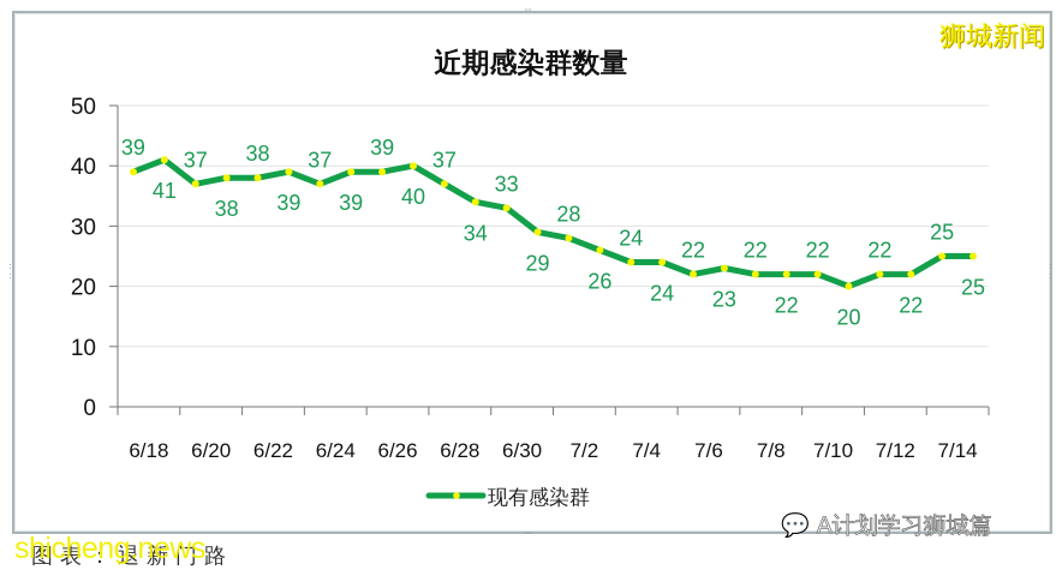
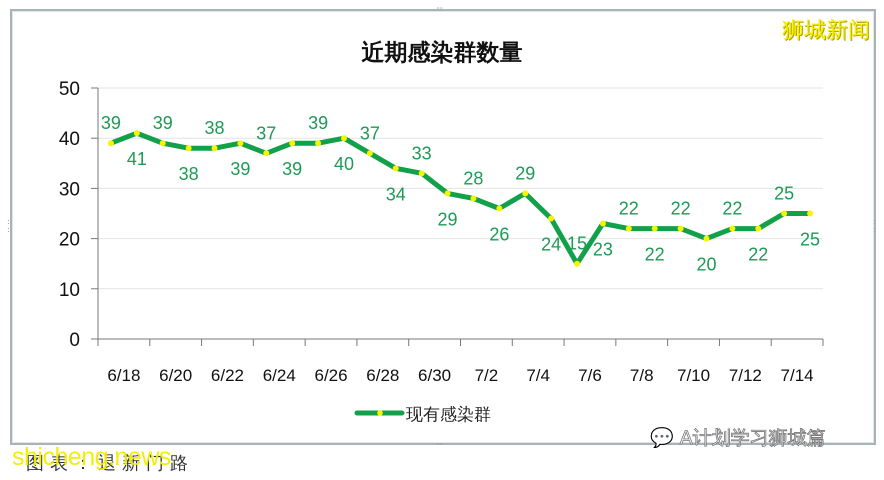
6/20: 37 -> 39
7/4: 24 -> 29
7/6: 22 -> 15
